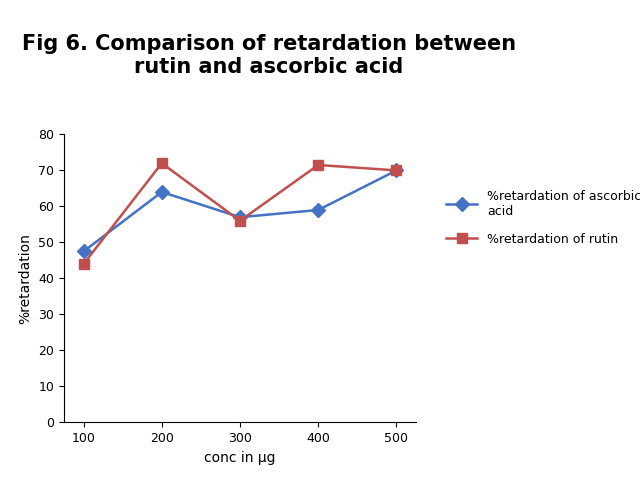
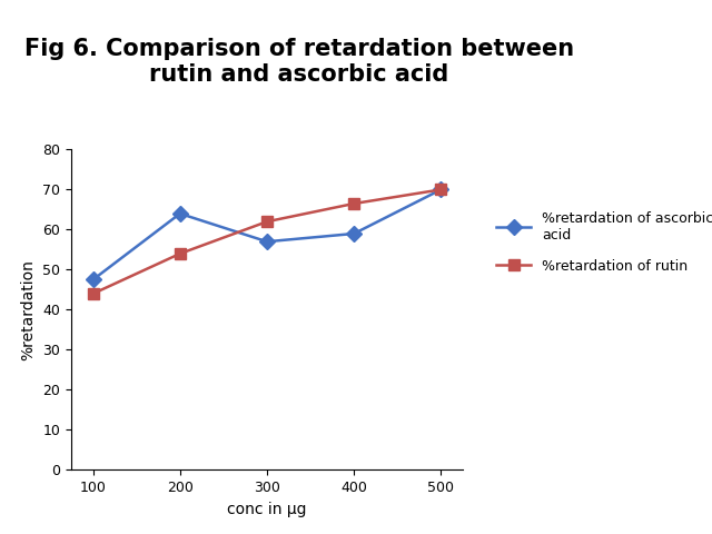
%retardation of rutin/200: 72.0 -> 54.0
%retardation of rutin/300: 56.0 -> 62.0
%retardation of rutin/400: 71.5 -> 66.5
